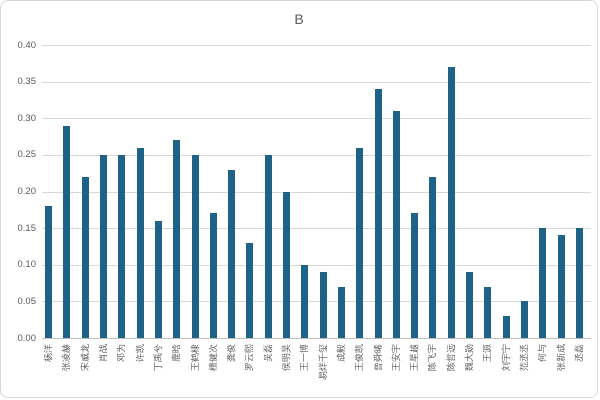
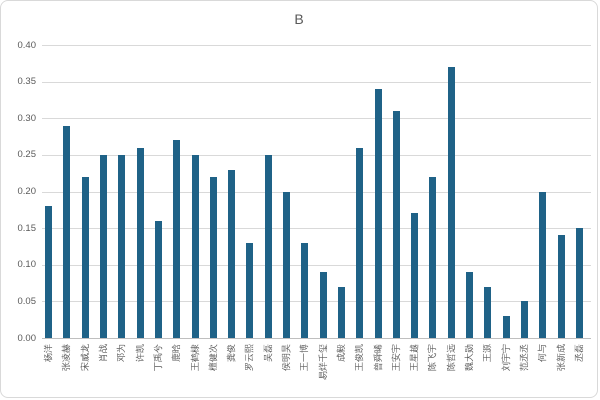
檀健次: 0.17 -> 0.22
王一博: 0.10 -> 0.13
何与: 0.15 -> 0.20
